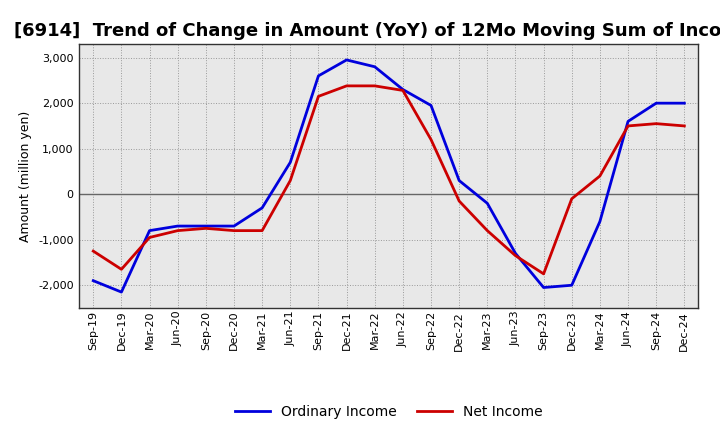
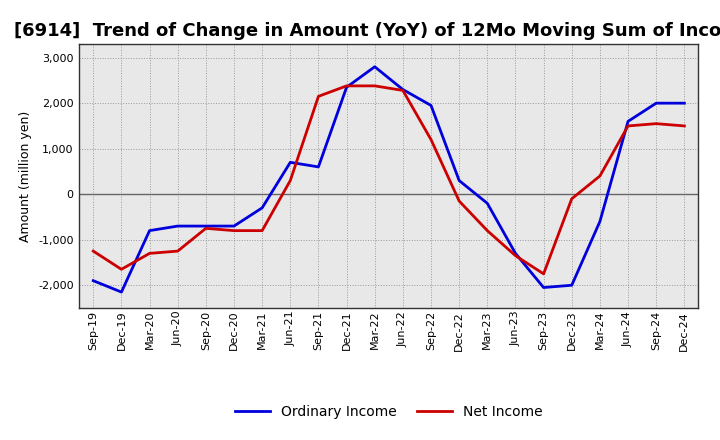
Net Income/Mar-20: -950 -> -1,300
Net Income/Jun-20: -800 -> -1,250
Ordinary Income/Sep-21: 2,600 -> 600
Ordinary Income/Dec-21: 2,950 -> 2,350
